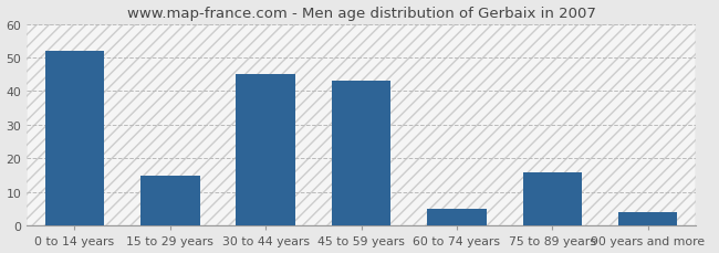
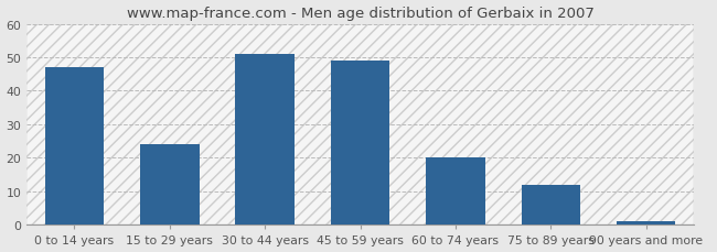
0 to 14 years: 52 -> 47
15 to 29 years: 15 -> 24
30 to 44 years: 45 -> 51
45 to 59 years: 43 -> 49
60 to 74 years: 5 -> 20
75 to 89 years: 16 -> 12
90 years and more: 4 -> 1
